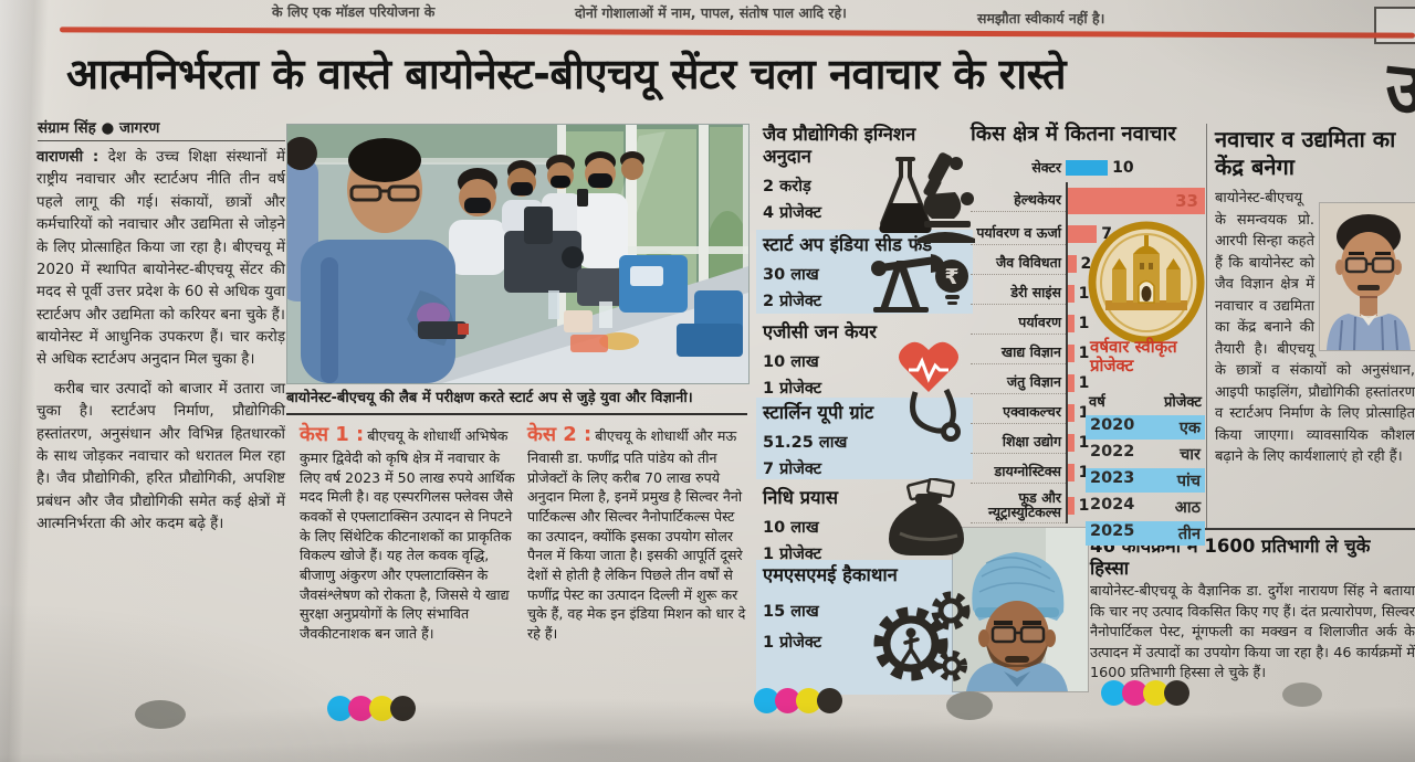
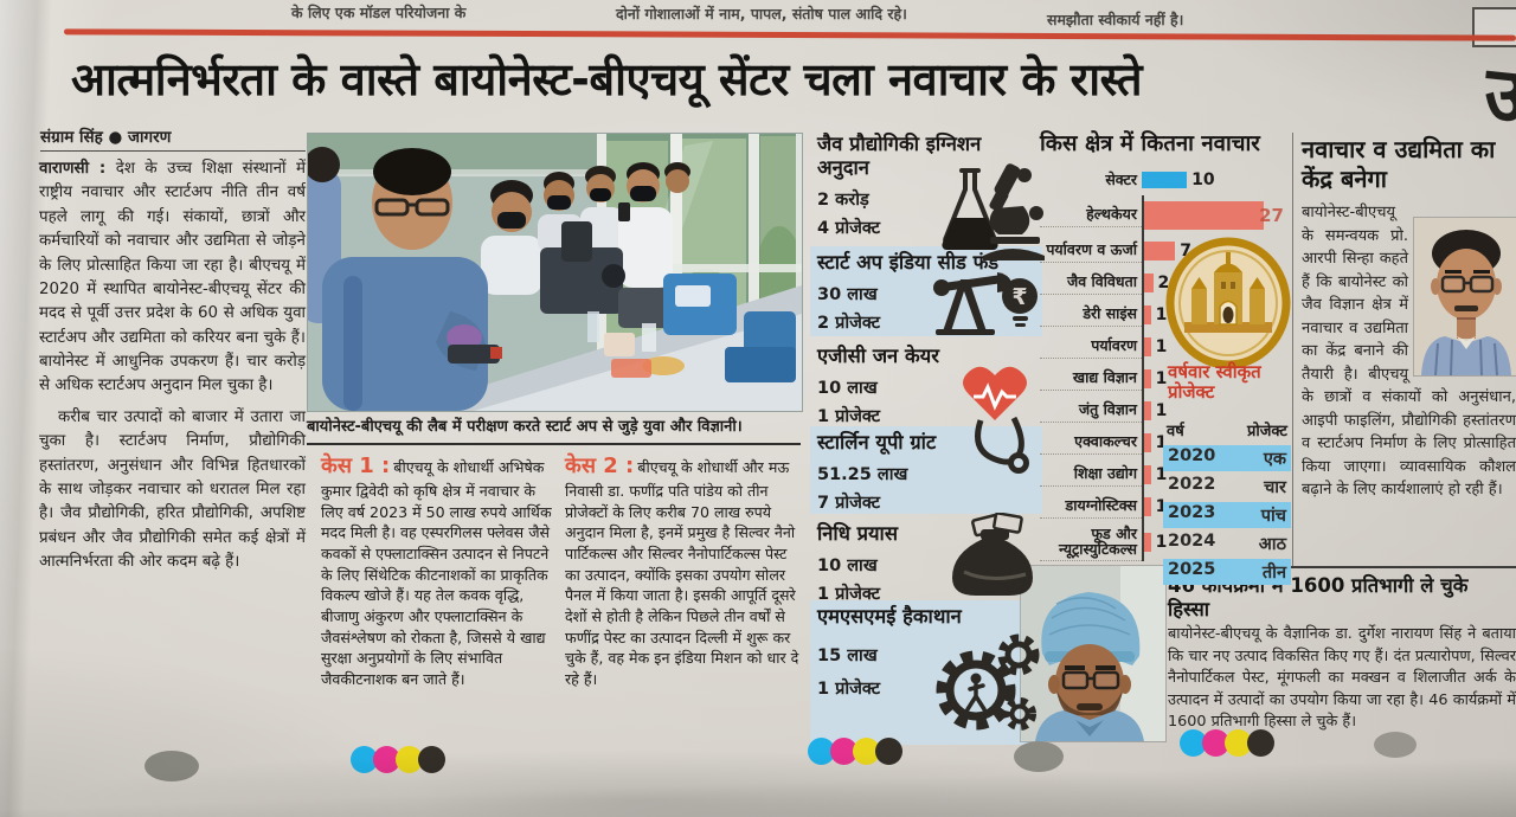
किस क्षेत्र में कितना नवाचार/हेल्थकेयर: 33 -> 27
